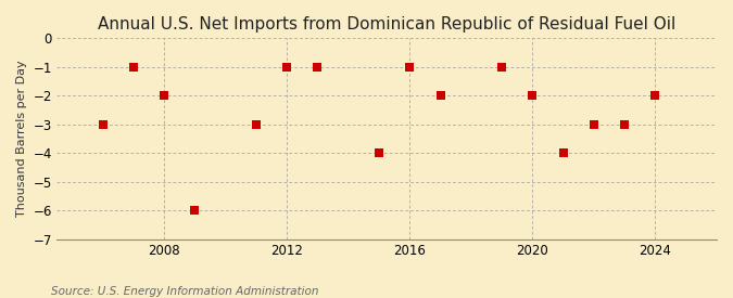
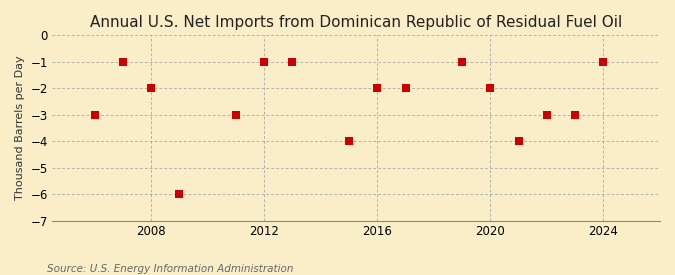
2016: -1 -> -2
2024: -2 -> -1
